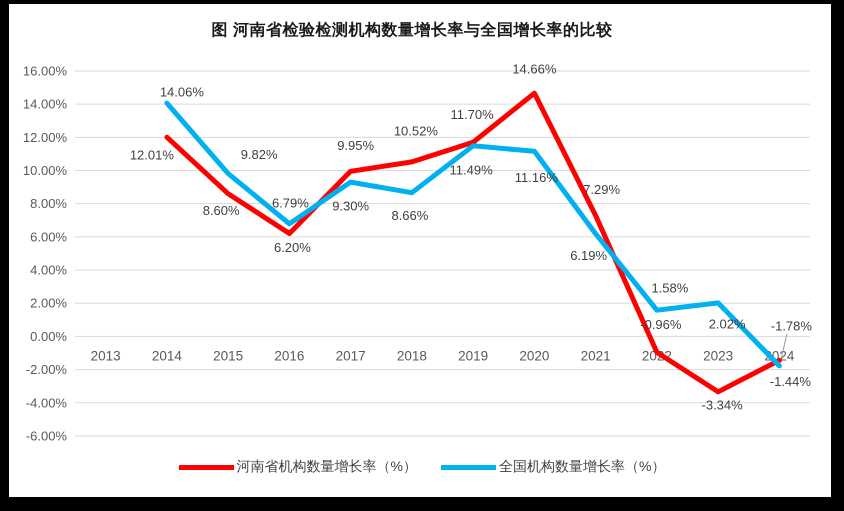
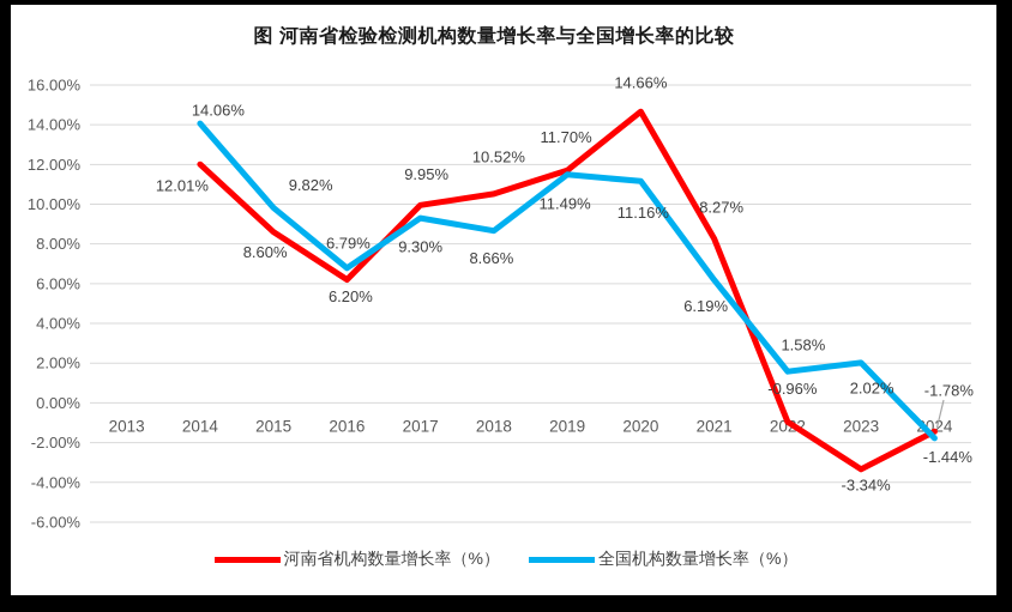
河南省机构数量增长率（%）/2021: 7.29% -> 8.27%
